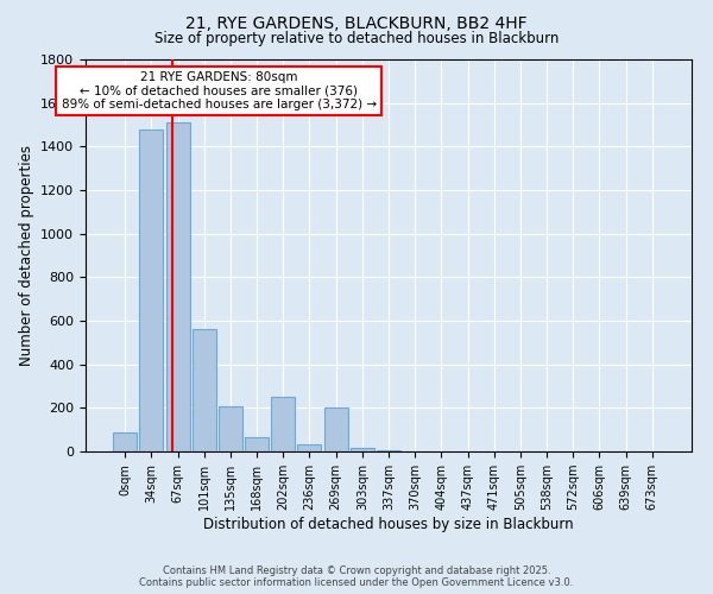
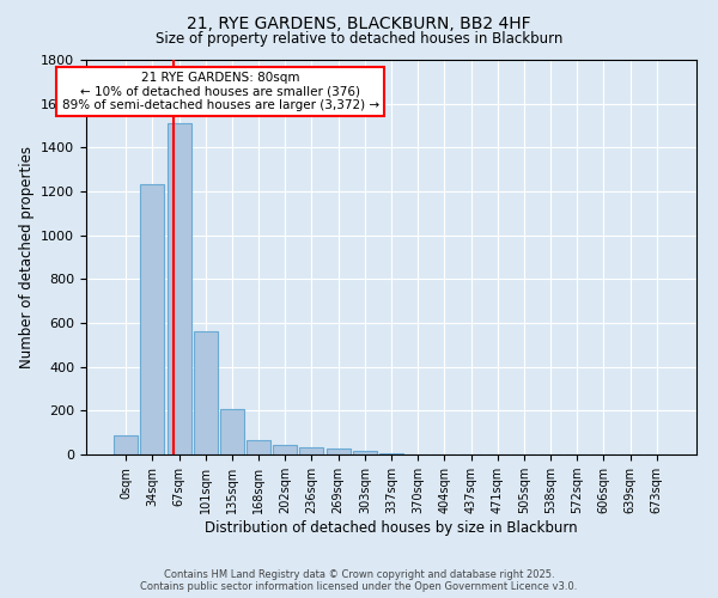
34sqm: 1480 -> 1240
202sqm: 250 -> 40
269sqm: 200 -> 30
